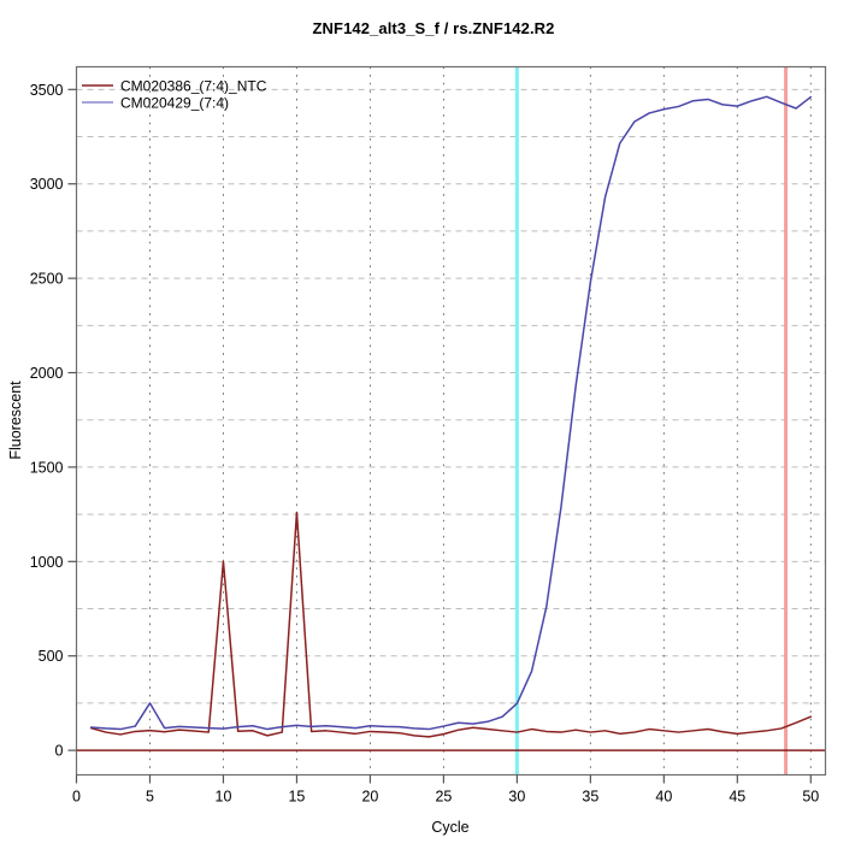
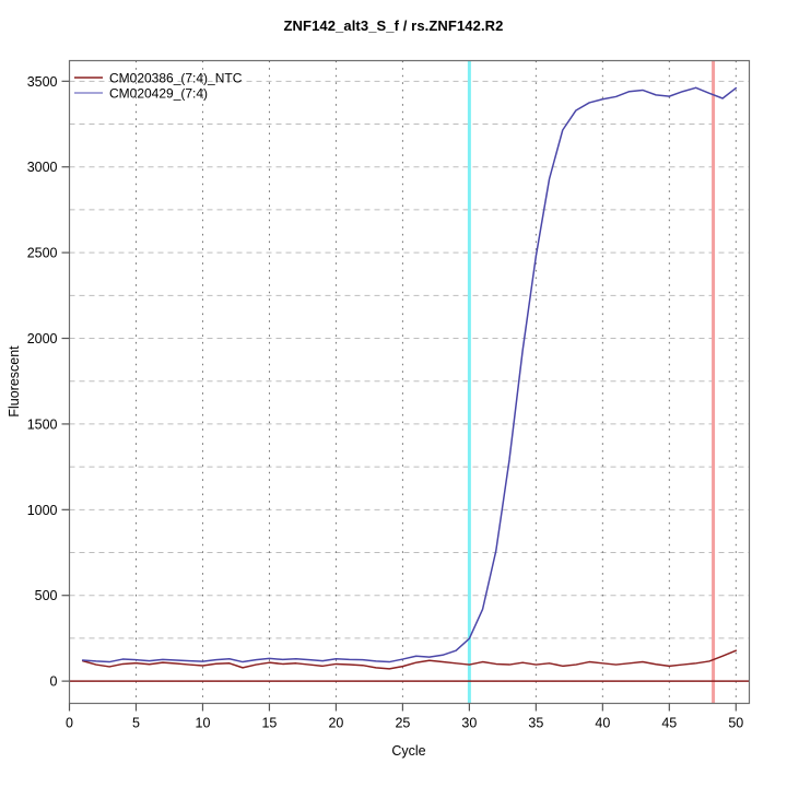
CM020429_(7:4)/5: 250 -> 120
CM020386_(7:4)_NTC/10: 1000 -> 90
CM020386_(7:4)_NTC/15: 1260 -> 110
